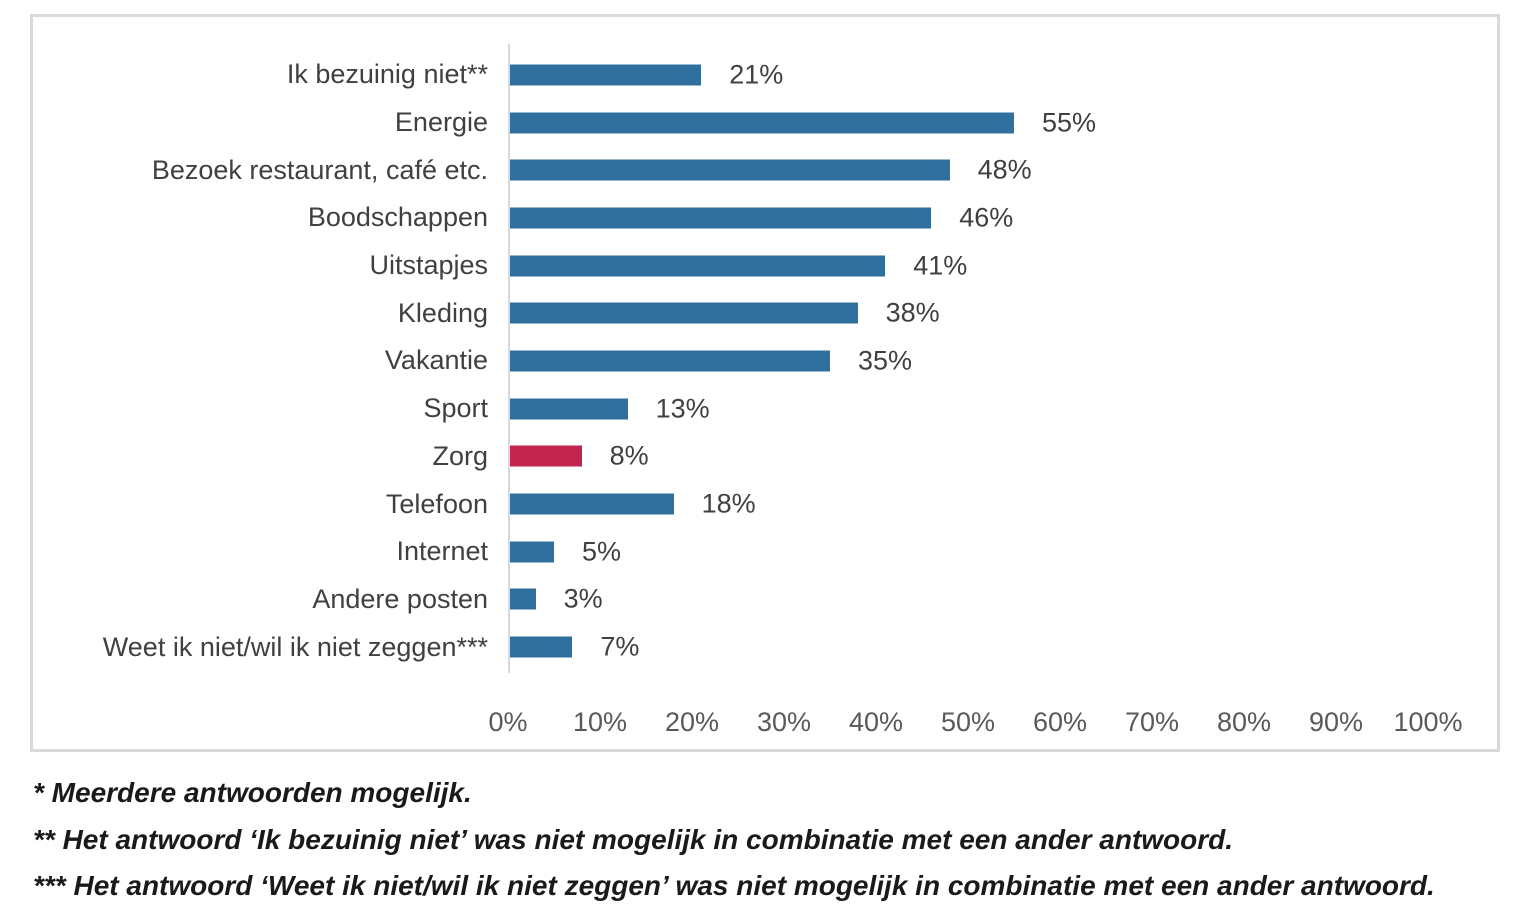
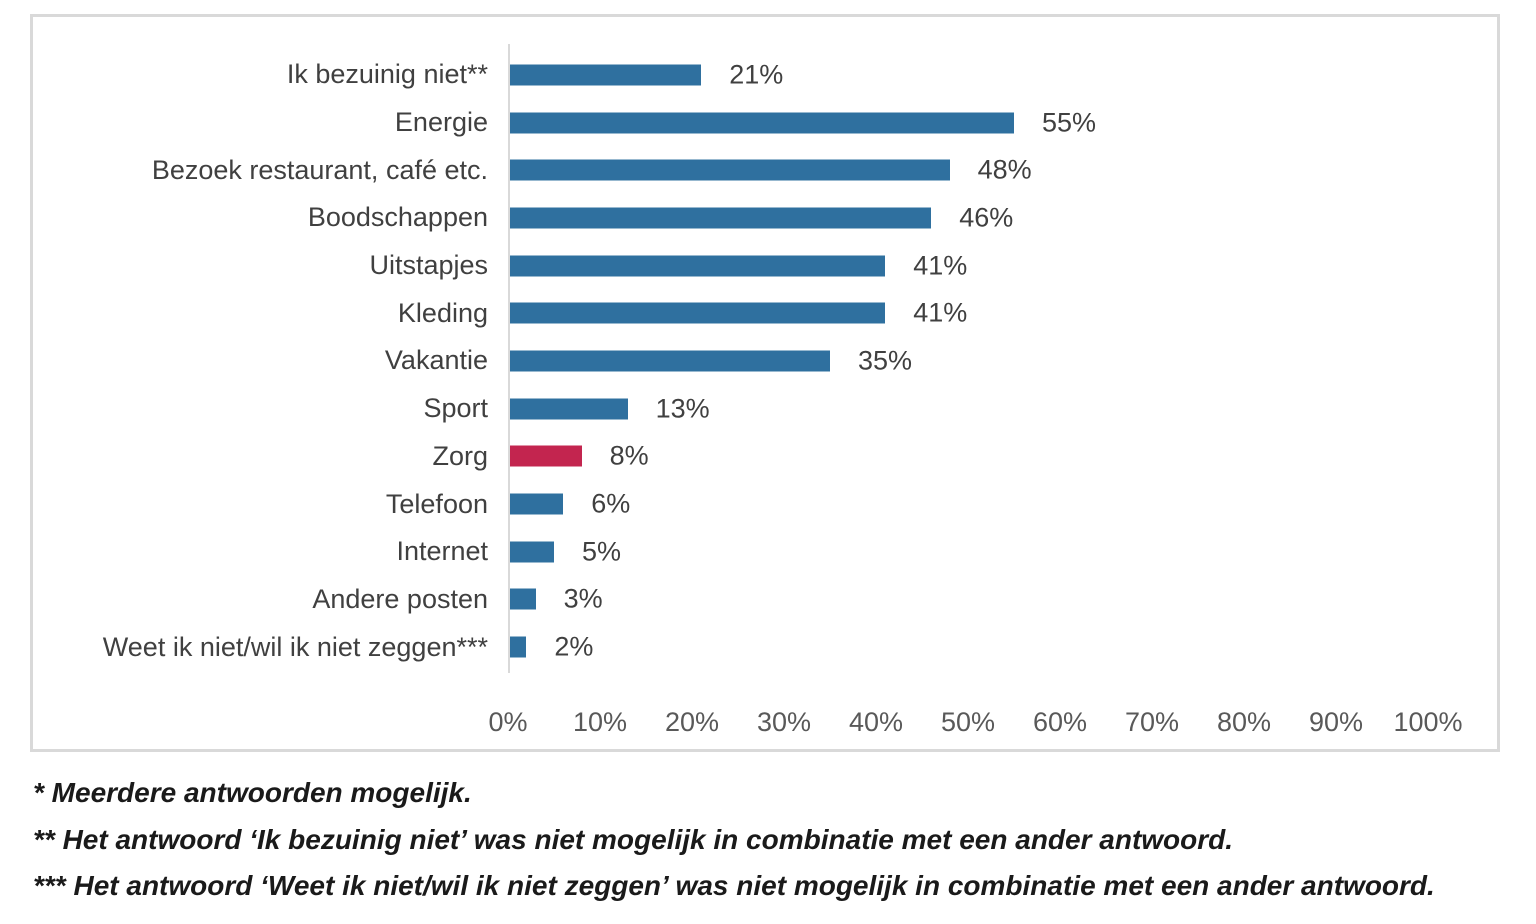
Kleding: 38% -> 41%
Telefoon: 18% -> 6%
Weet ik niet/wil ik niet zeggen***: 7% -> 2%
